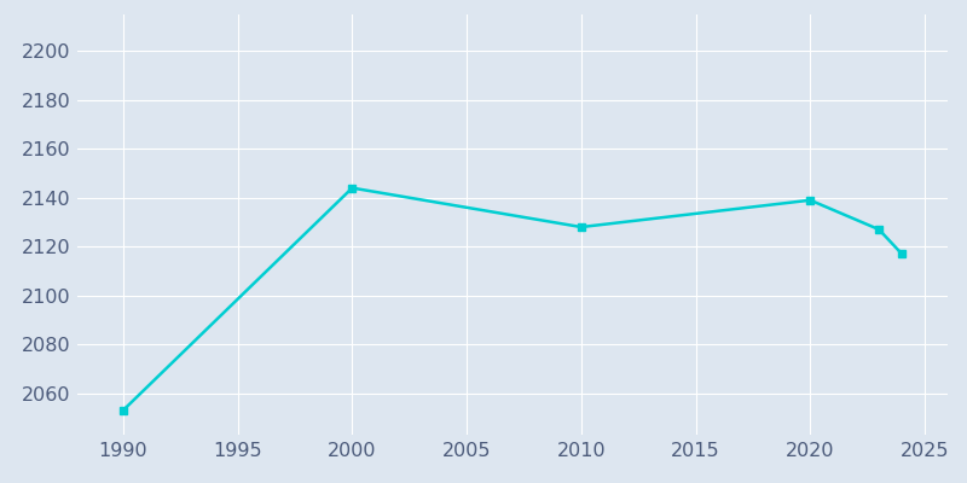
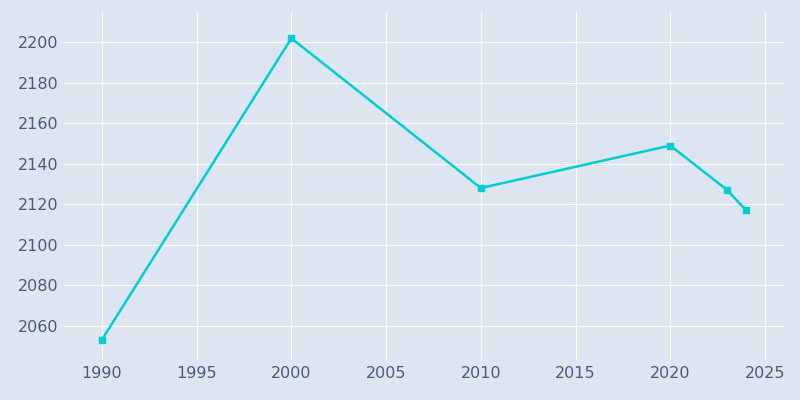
2000: 2144 -> 2202
2020: 2139 -> 2149
